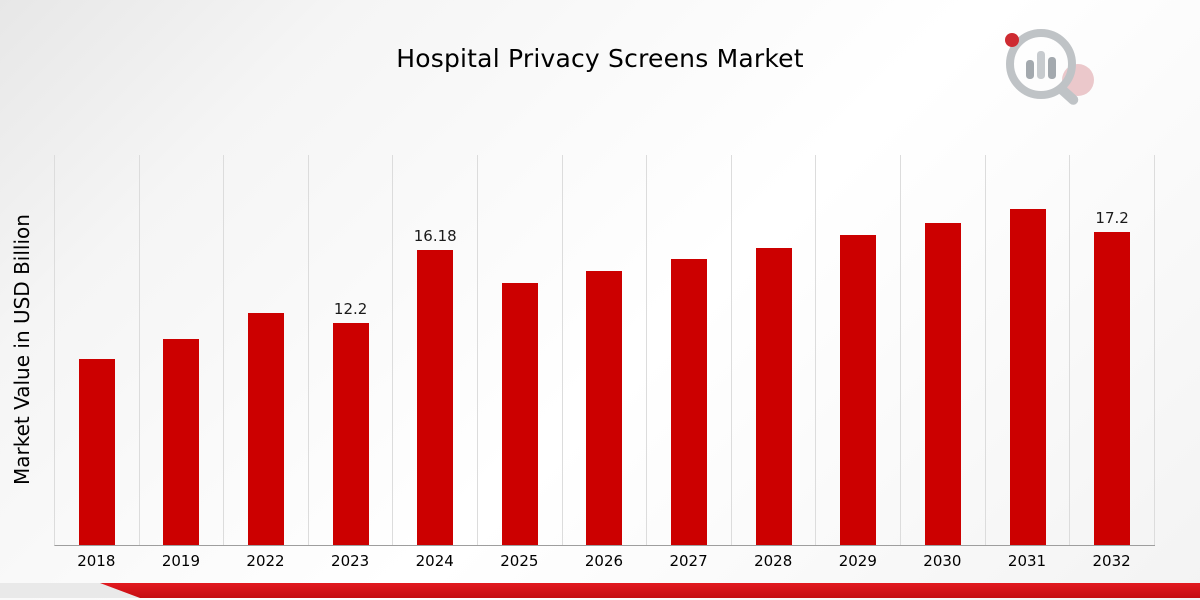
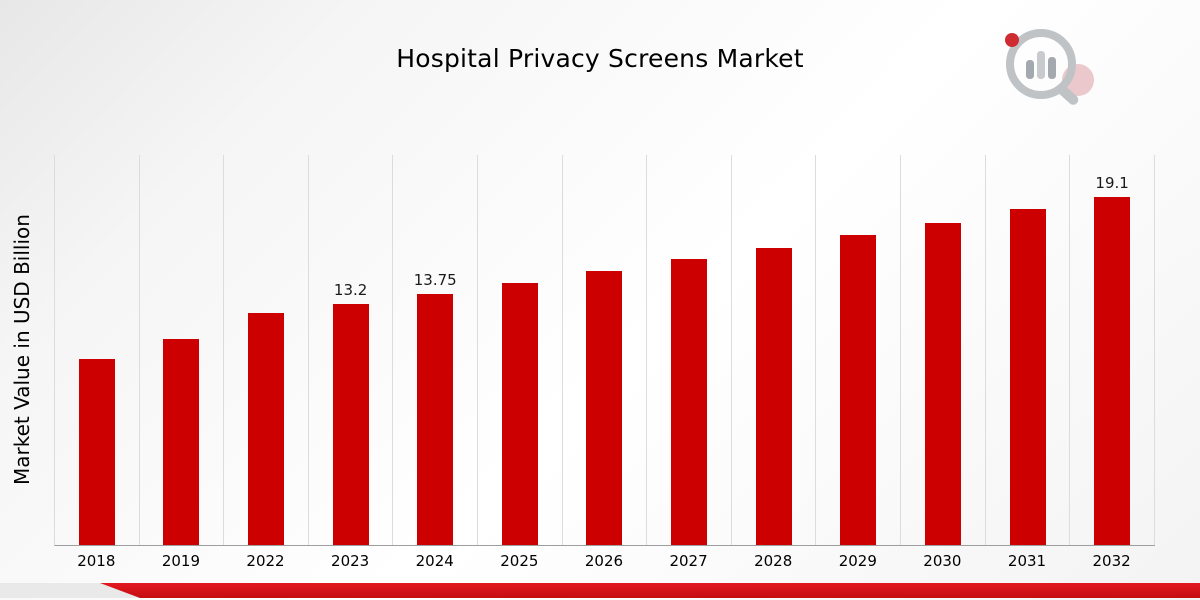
2023: 12.2 -> 13.2
2024: 16.18 -> 13.75
2032: 17.2 -> 19.1
